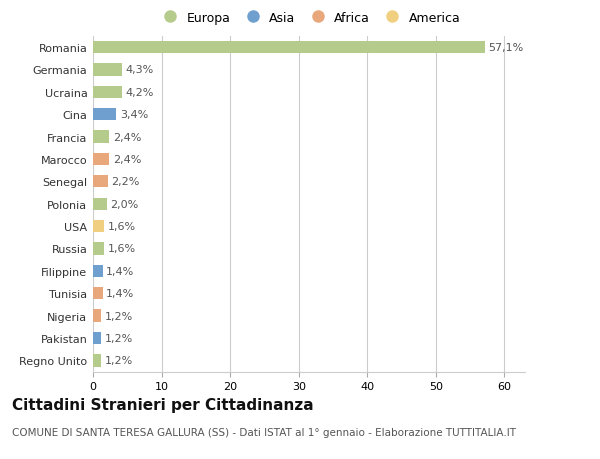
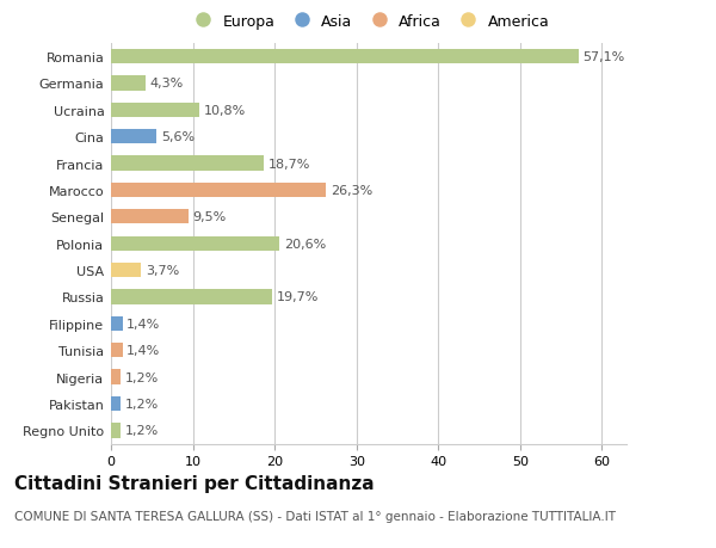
Ucraina: 4,2% -> 10,8%
Cina: 3,4% -> 5,6%
Francia: 2,4% -> 18,7%
Marocco: 2,4% -> 26,3%
Senegal: 2,2% -> 9,5%
Polonia: 2,0% -> 20,6%
USA: 1,6% -> 3,7%
Russia: 1,6% -> 19,7%
